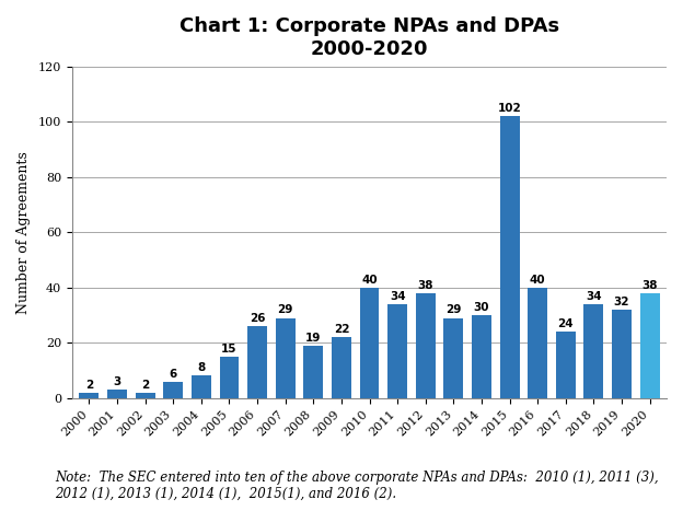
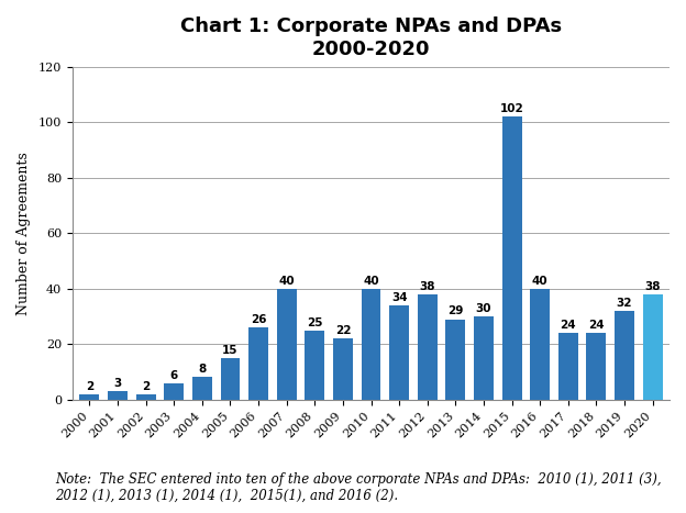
2007: 29 -> 40
2008: 19 -> 25
2018: 34 -> 24
